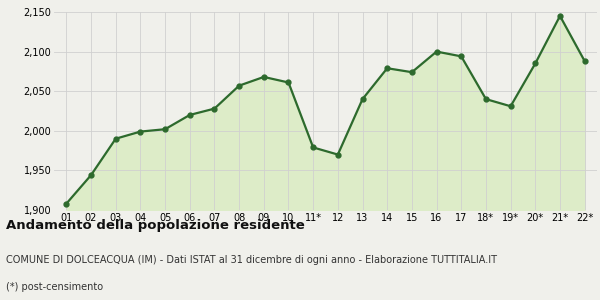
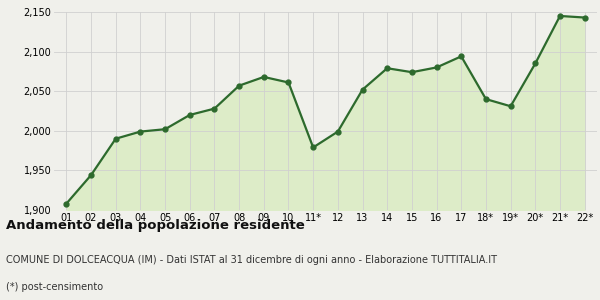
12: 1,970 -> 1,999
13: 2,040 -> 2,052
16: 2,100 -> 2,080
22*: 2,088 -> 2,143
